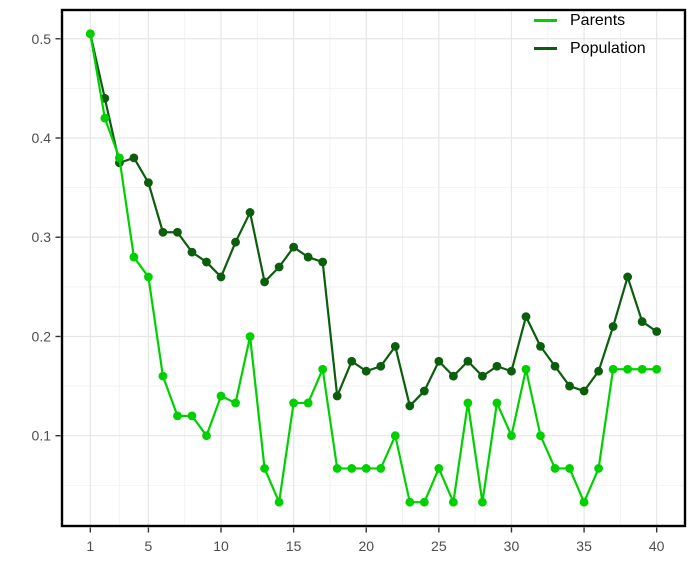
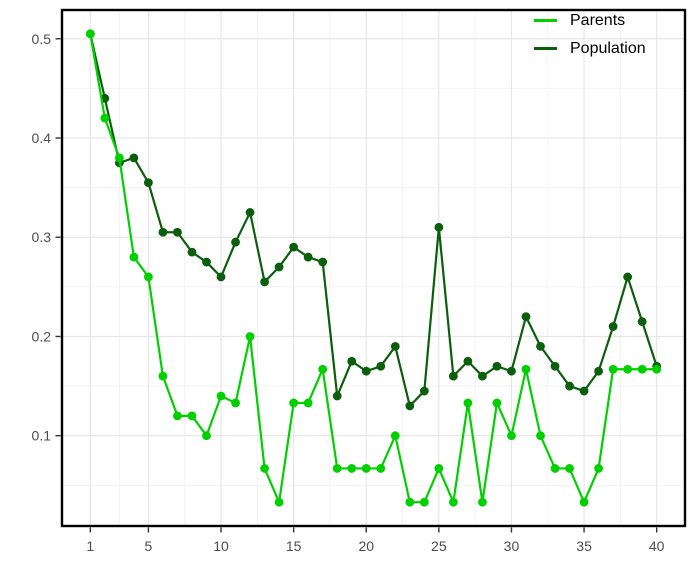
Population/25: 0.17 -> 0.31
Population/40: 0.20 -> 0.17
